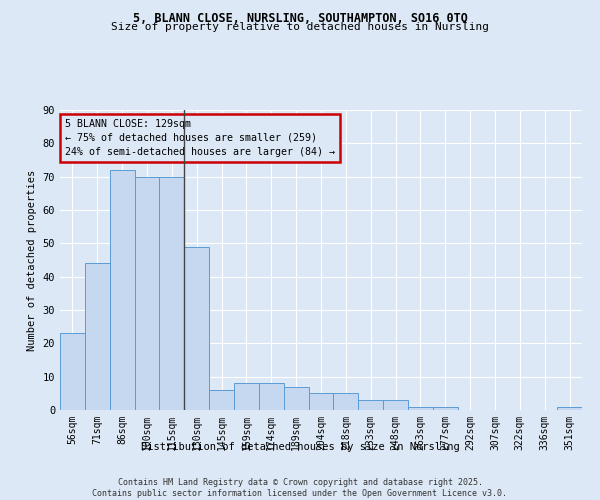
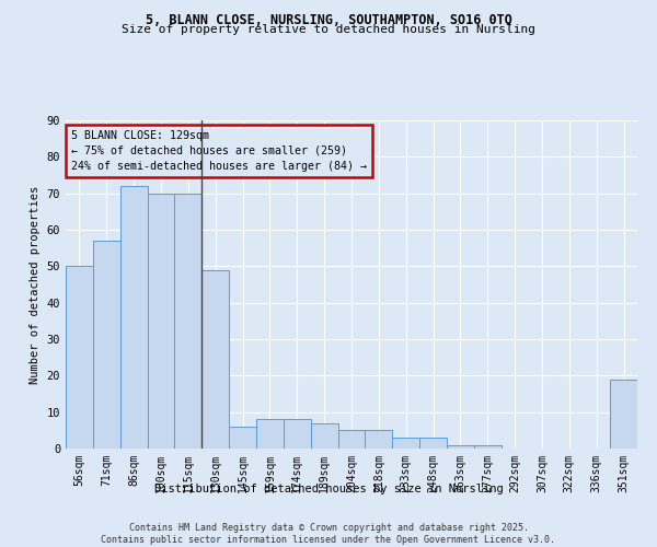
56sqm: 23 -> 50
71sqm: 44 -> 57
351sqm: 1 -> 19
